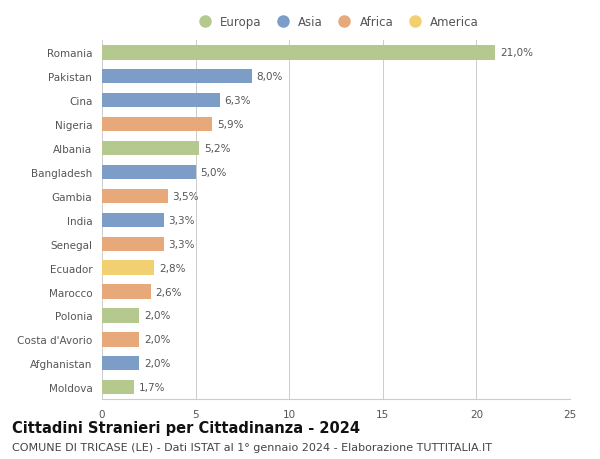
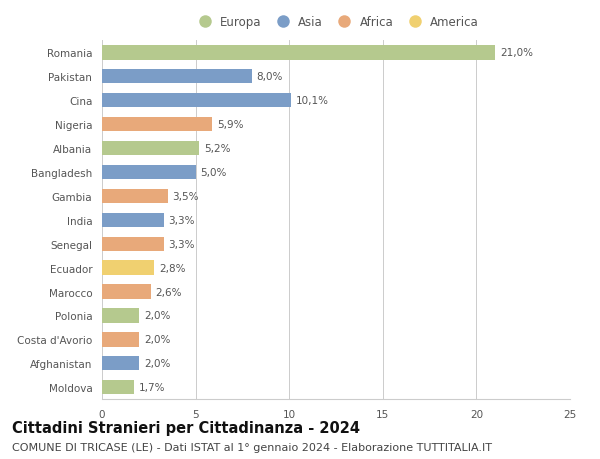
Cina: 6,3% -> 10,1%
